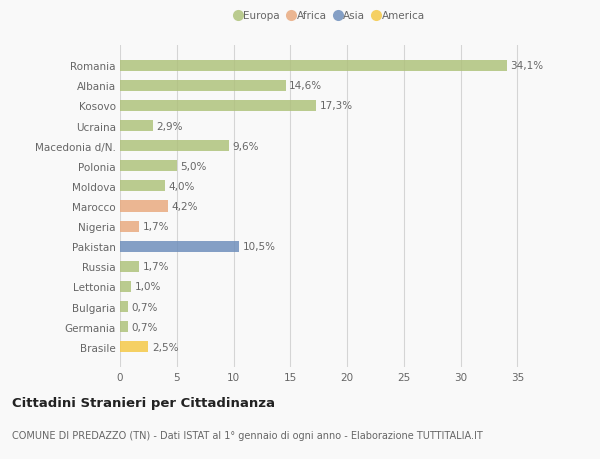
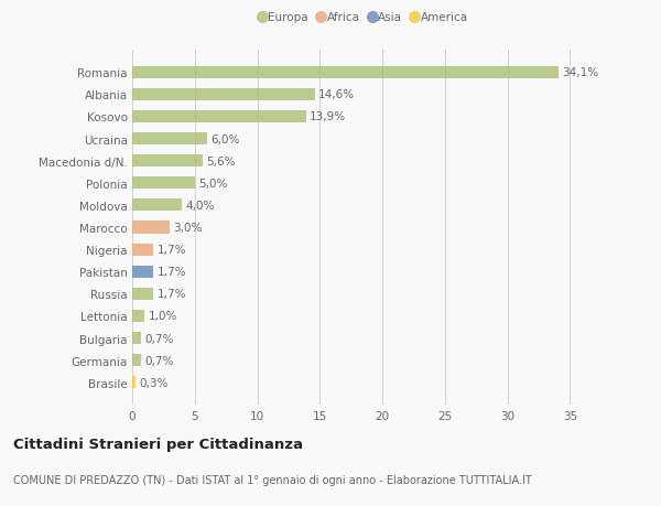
Kosovo: 17,3% -> 13,9%
Ucraina: 2,9% -> 6,0%
Macedonia d/N.: 9,6% -> 5,6%
Marocco: 4,2% -> 3,0%
Pakistan: 10,5% -> 1,7%
Brasile: 2,5% -> 0,3%
